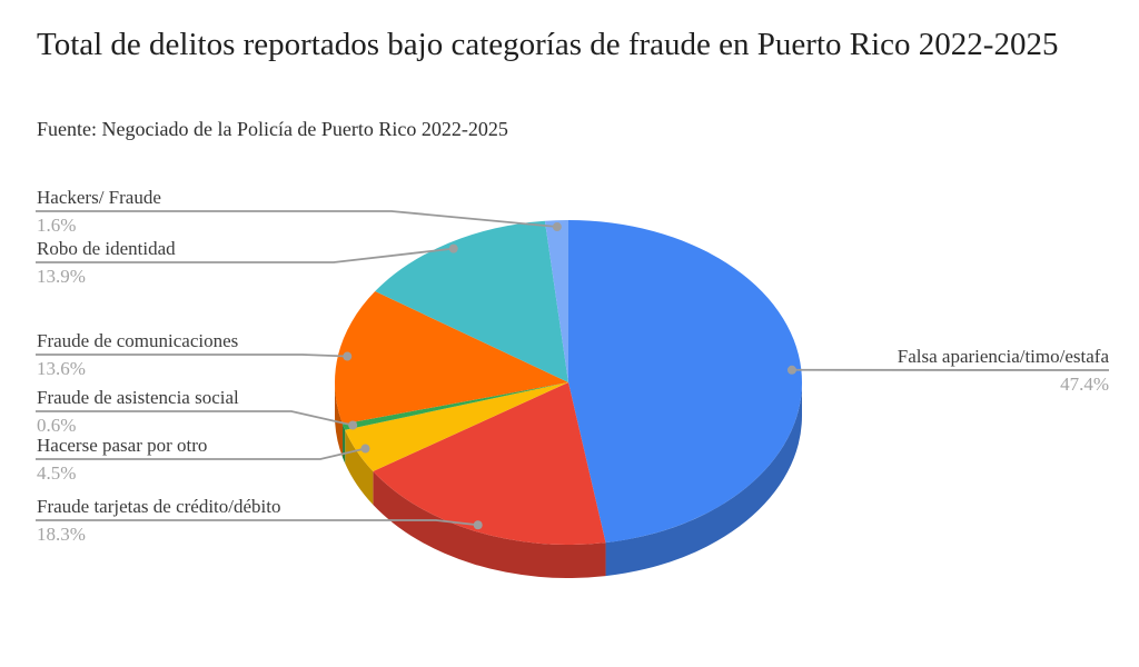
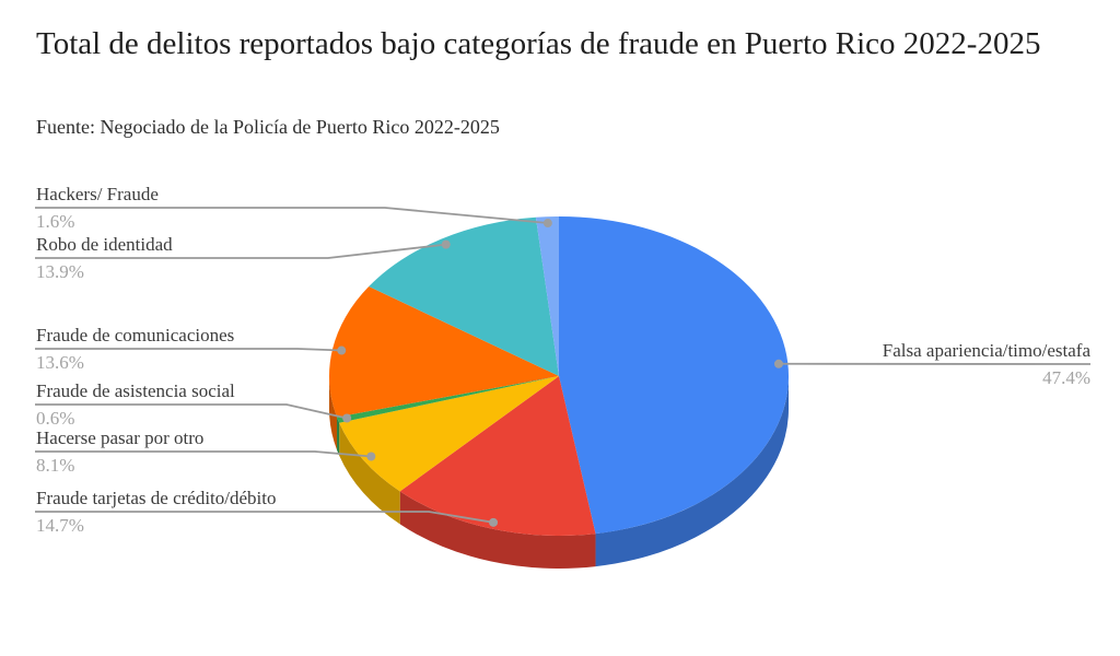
Fraude tarjetas de crédito/débito: 18.3% -> 14.7%
Hacerse pasar por otro: 4.5% -> 8.1%
